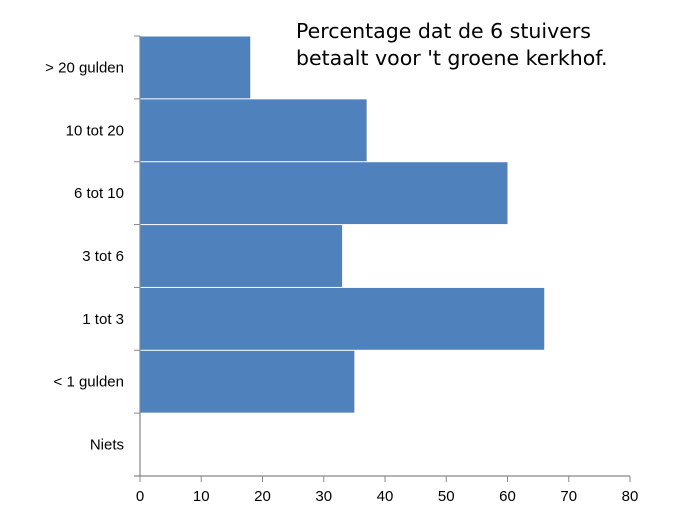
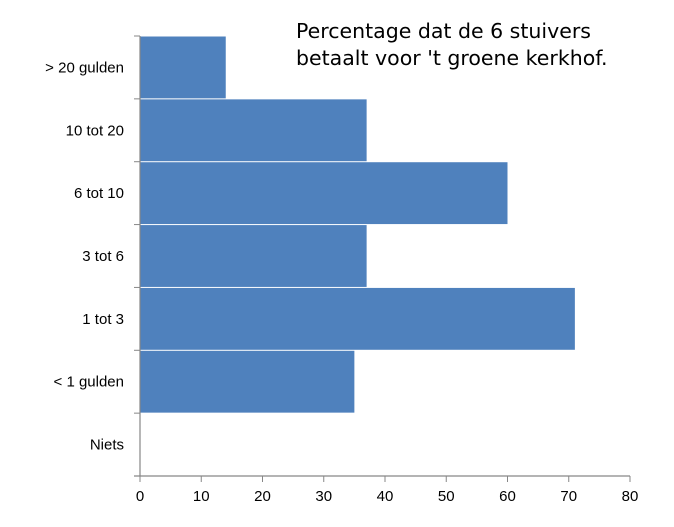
> 20 gulden: 18 -> 14
3 tot 6: 33 -> 37
1 tot 3: 66 -> 71
